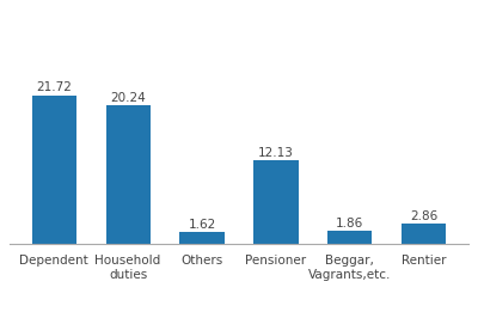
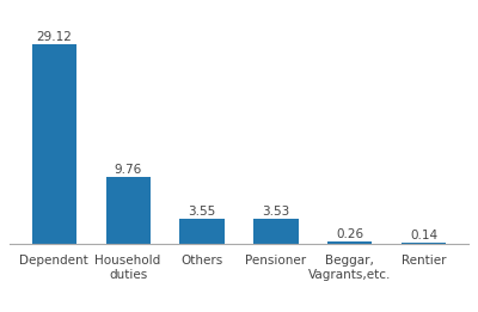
Dependent: 21.72 -> 29.12
Household duties: 20.24 -> 9.76
Others: 1.62 -> 3.55
Pensioner: 12.13 -> 3.53
Beggar, Vagrants,etc.: 1.86 -> 0.26
Rentier: 2.86 -> 0.14
